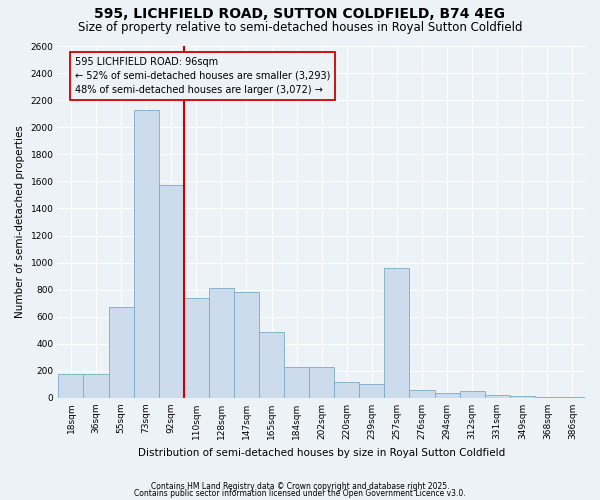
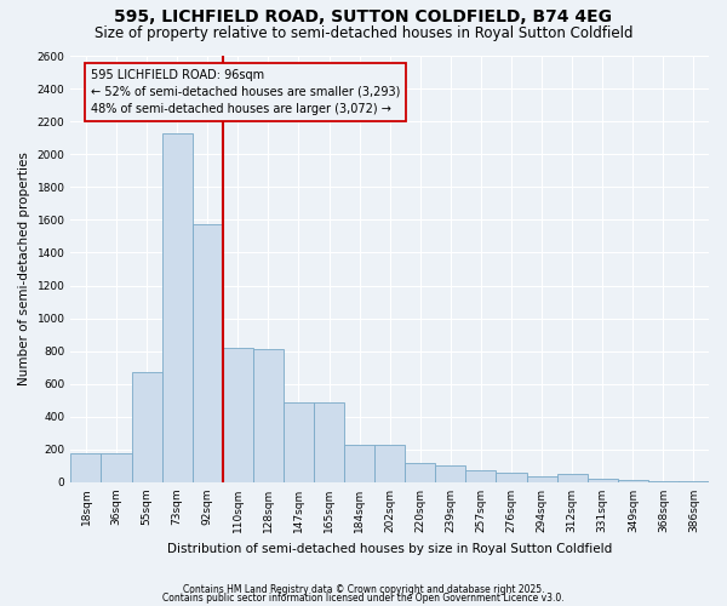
110sqm: 740 -> 820
147sqm: 780 -> 490
257sqm: 960 -> 70
